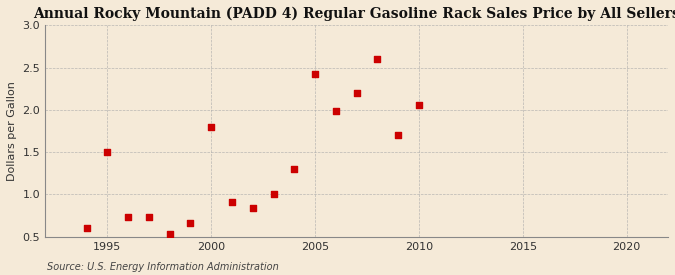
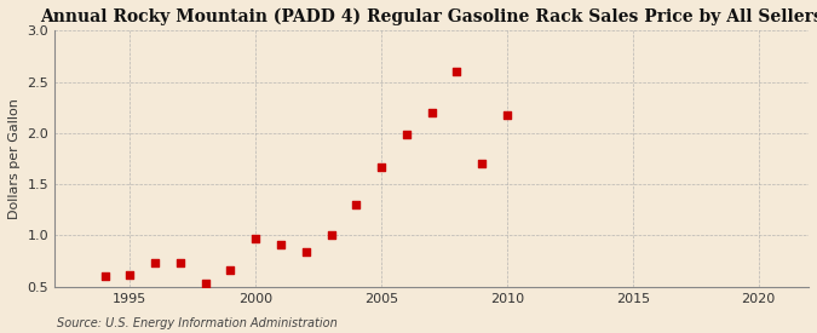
1995: 1.50 -> 0.62
2000: 1.80 -> 0.97
2005: 2.42 -> 1.67
2010: 2.06 -> 2.17
